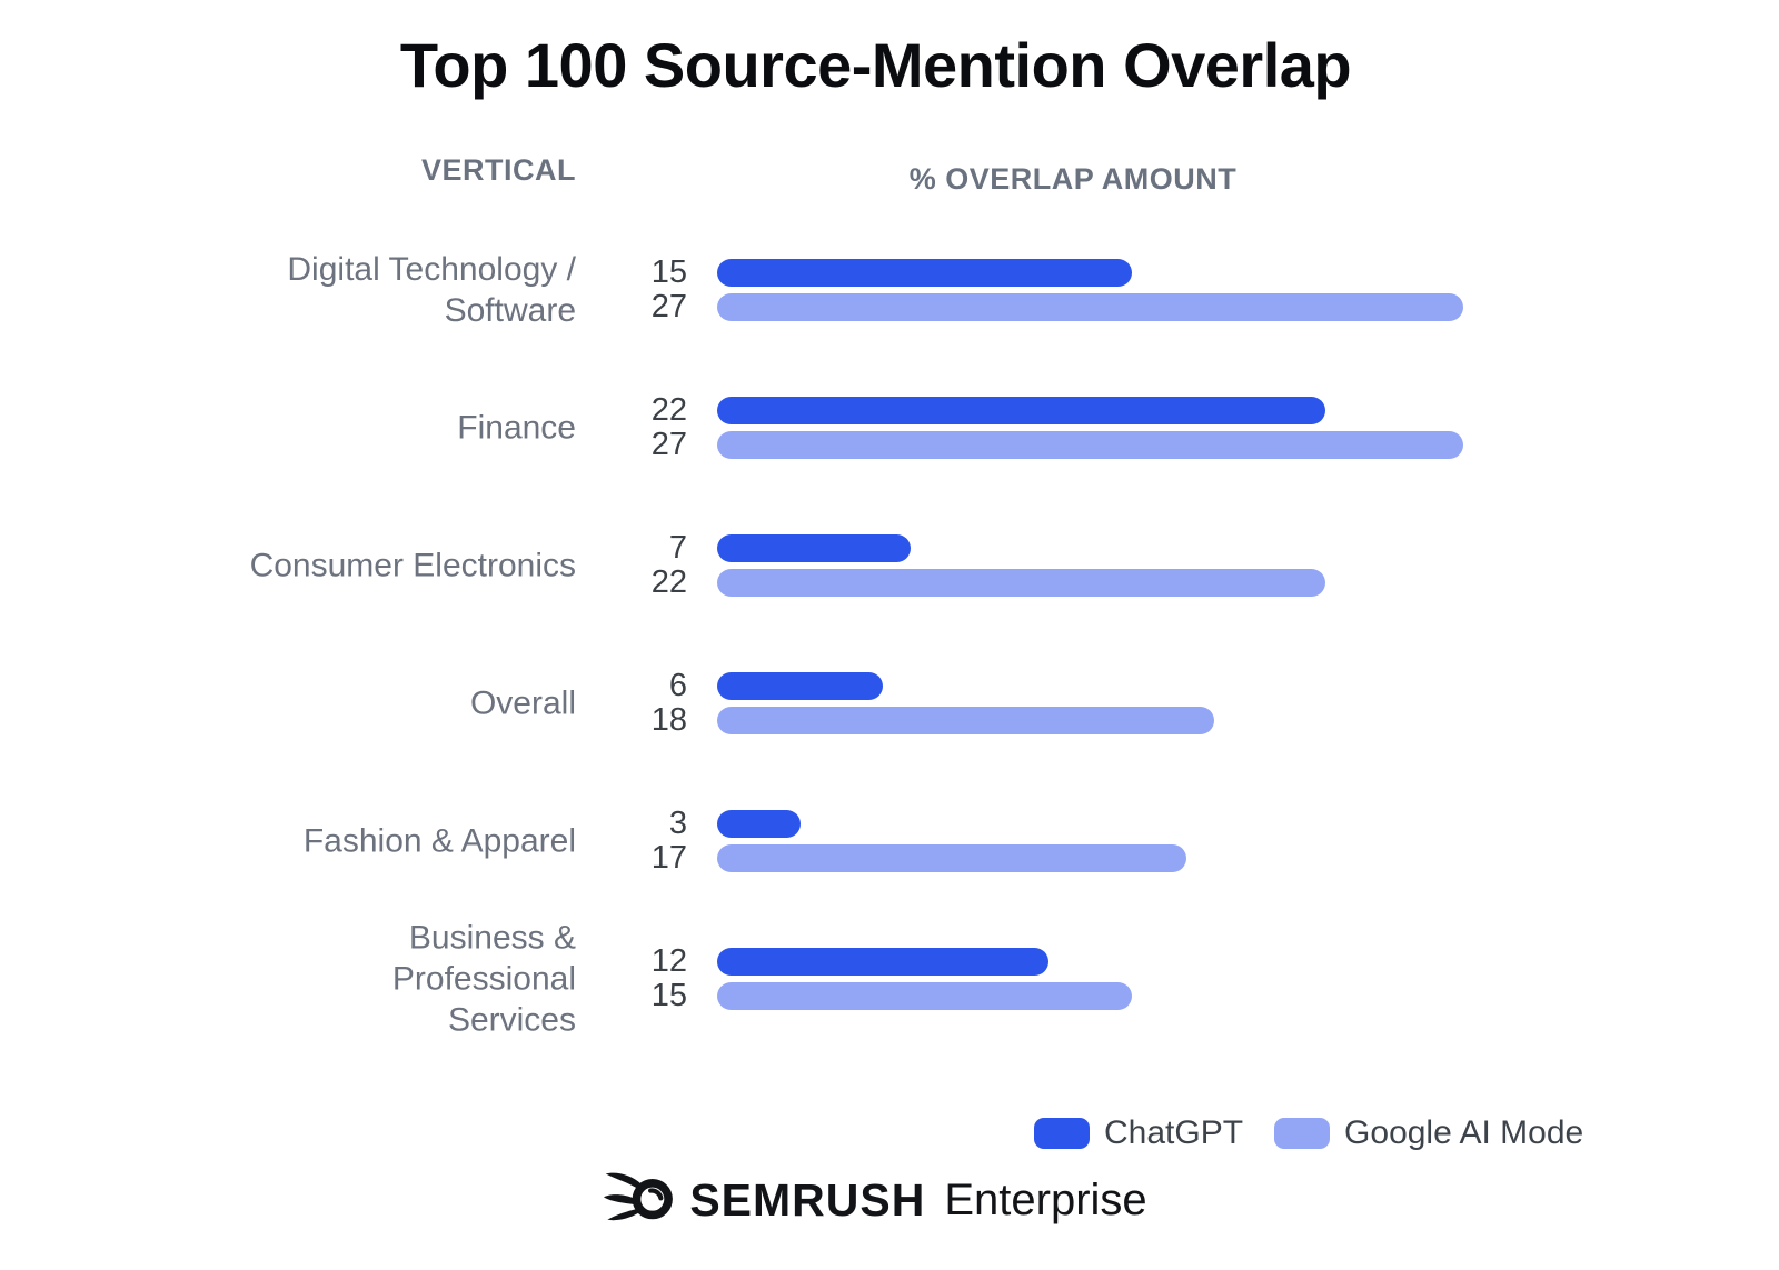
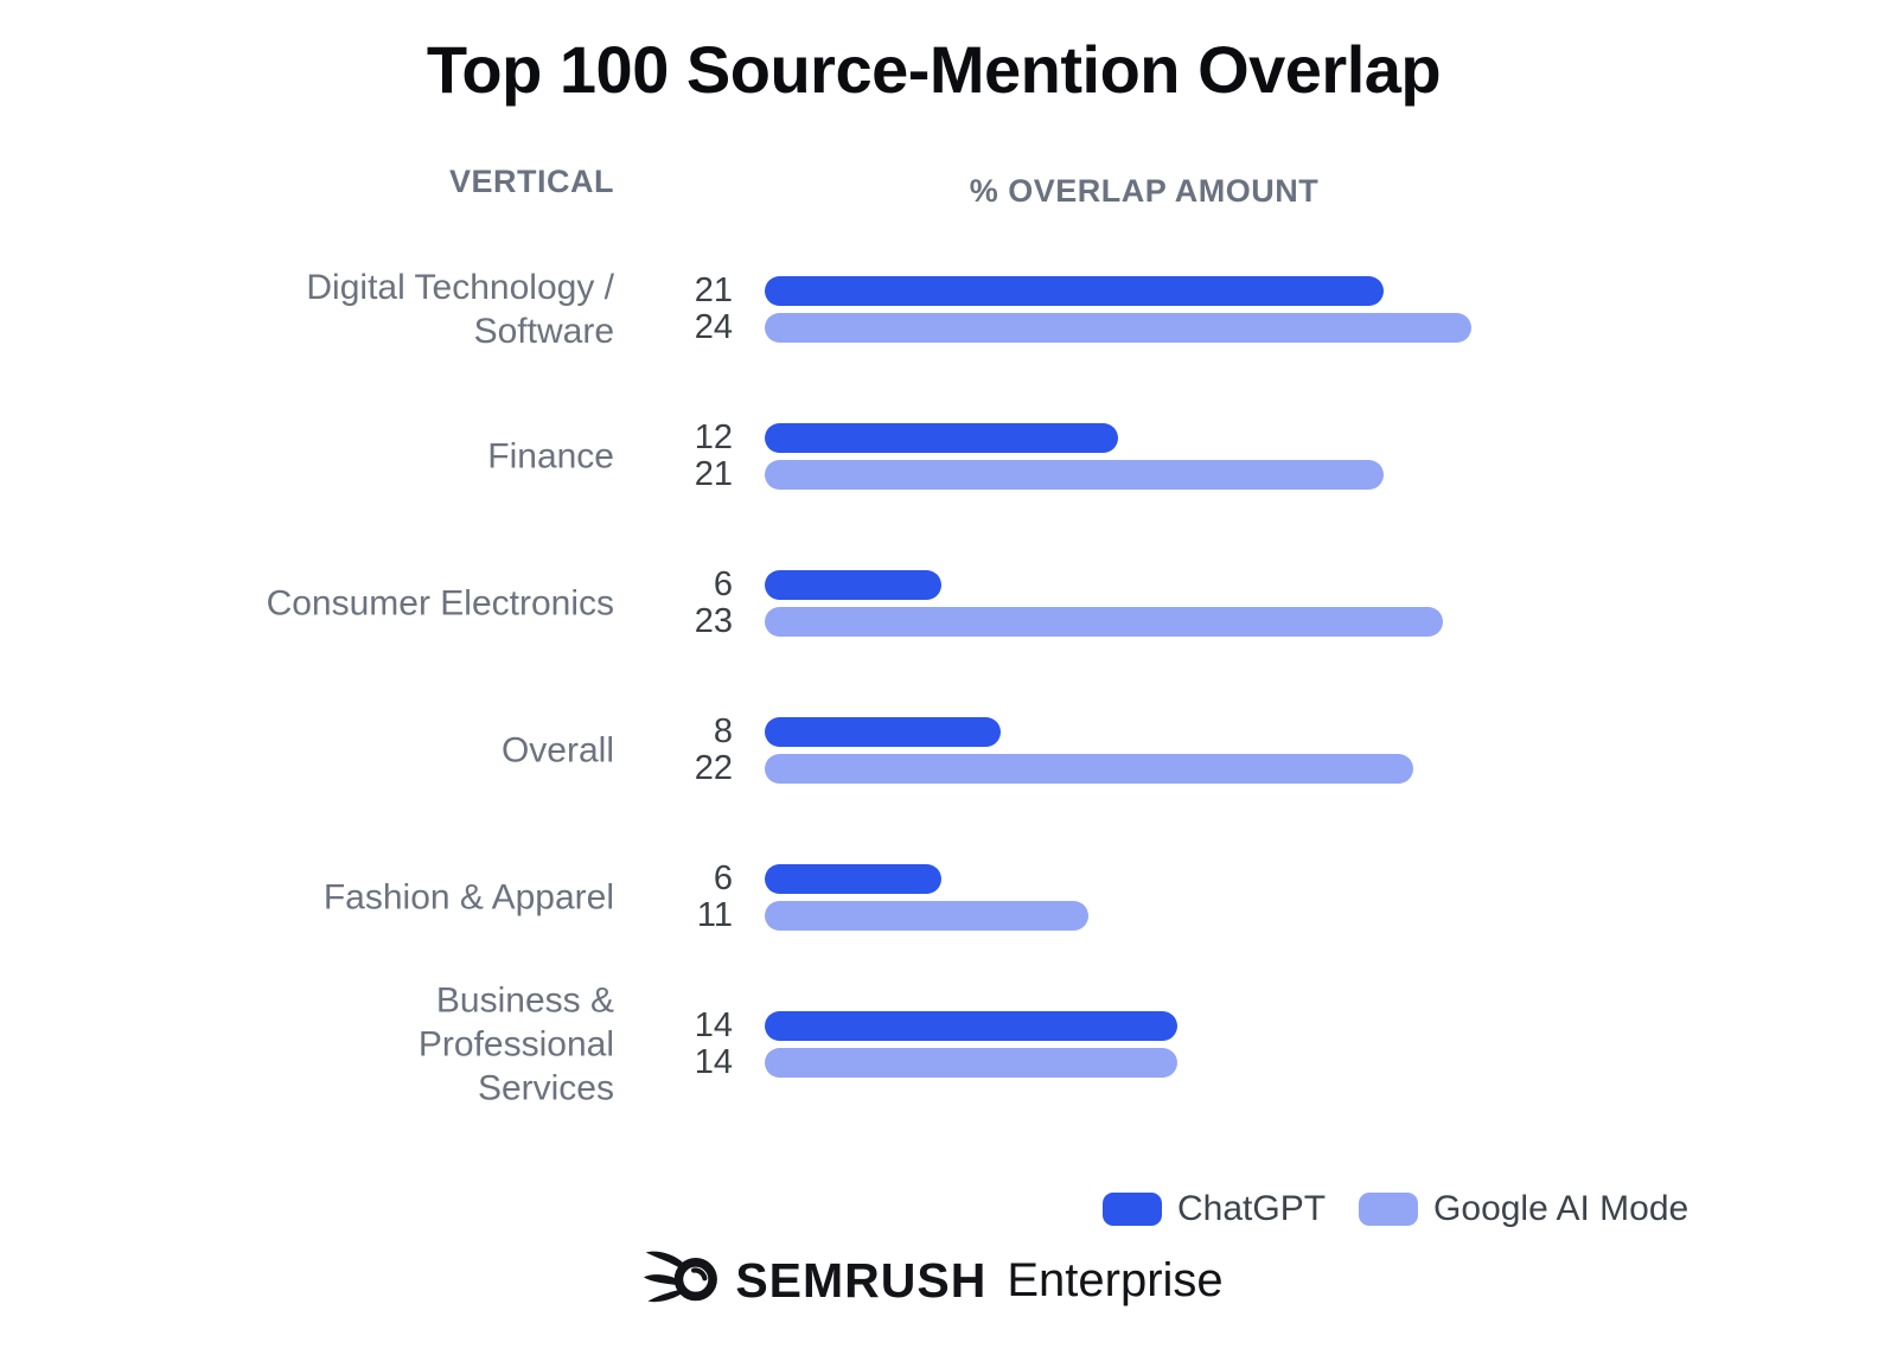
ChatGPT/Digital Technology / Software: 15 -> 21
Google AI Mode/Digital Technology / Software: 27 -> 24
ChatGPT/Finance: 22 -> 12
Google AI Mode/Finance: 27 -> 21
ChatGPT/Consumer Electronics: 7 -> 6
Google AI Mode/Consumer Electronics: 22 -> 23
ChatGPT/Overall: 6 -> 8
Google AI Mode/Overall: 18 -> 22
ChatGPT/Fashion & Apparel: 3 -> 6
Google AI Mode/Fashion & Apparel: 17 -> 11
ChatGPT/Business & Professional Services: 12 -> 14
Google AI Mode/Business & Professional Services: 15 -> 14
